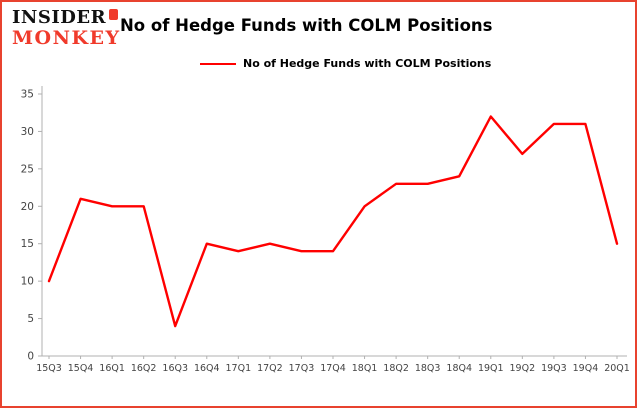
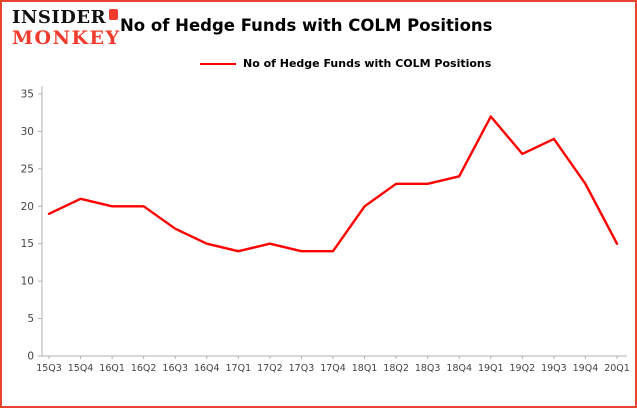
15Q3: 10 -> 19
16Q3: 4 -> 17
19Q3: 31 -> 29
19Q4: 31 -> 23
